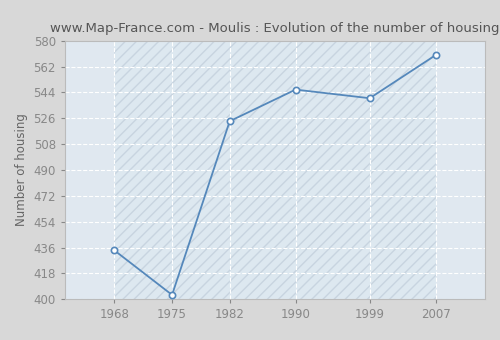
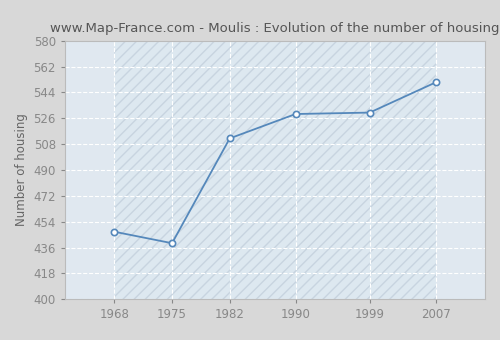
1968: 434 -> 447
1975: 403 -> 439
1982: 524 -> 512
1990: 546 -> 529
1999: 540 -> 530
2007: 570 -> 551
